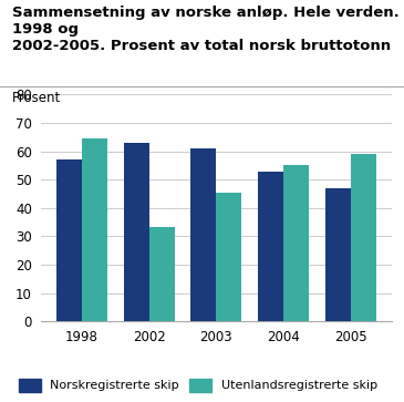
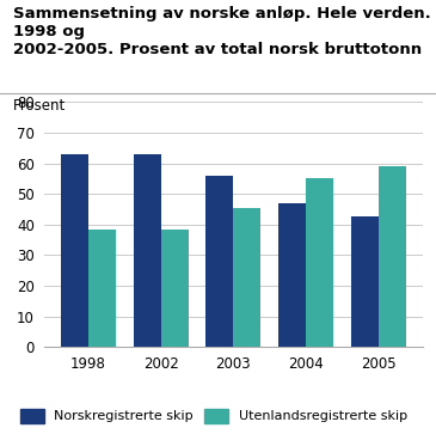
Norskregistrerte skip/1998: 57.0 -> 63.0
Utenlandsregistrerte skip/1998: 64.5 -> 38.5
Utenlandsregistrerte skip/2002: 33.5 -> 38.5
Norskregistrerte skip/2003: 61.0 -> 56.0
Norskregistrerte skip/2004: 53.0 -> 47.0
Norskregistrerte skip/2005: 47.0 -> 42.5
